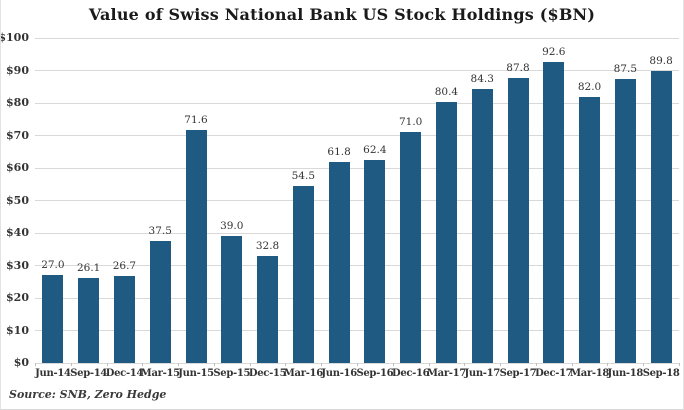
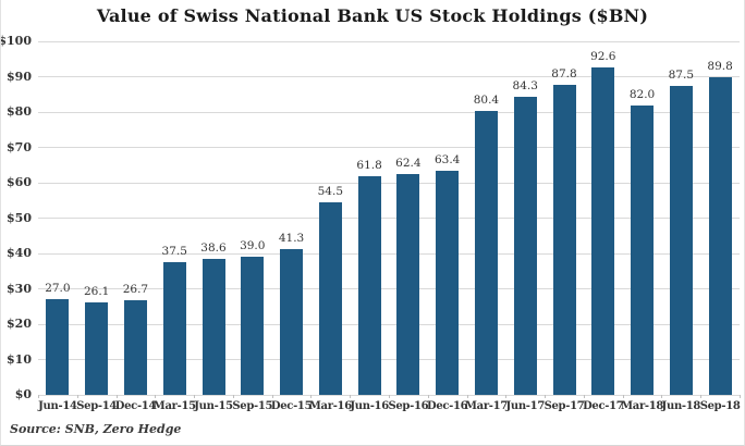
Jun-15: 71.6 -> 38.6
Dec-15: 32.8 -> 41.3
Dec-16: 71.0 -> 63.4
